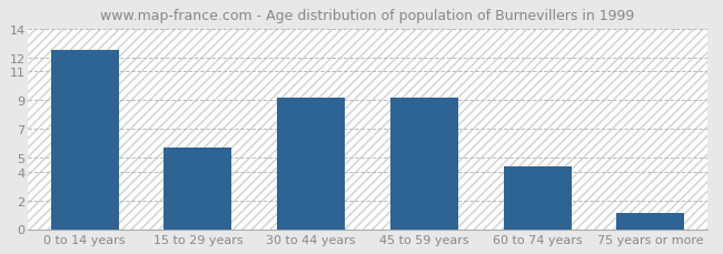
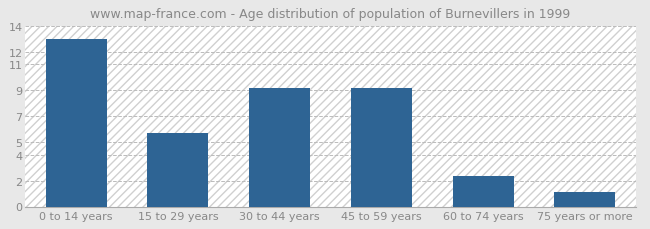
0 to 14 years: 12.5 -> 13.0
60 to 74 years: 4.4 -> 2.4
